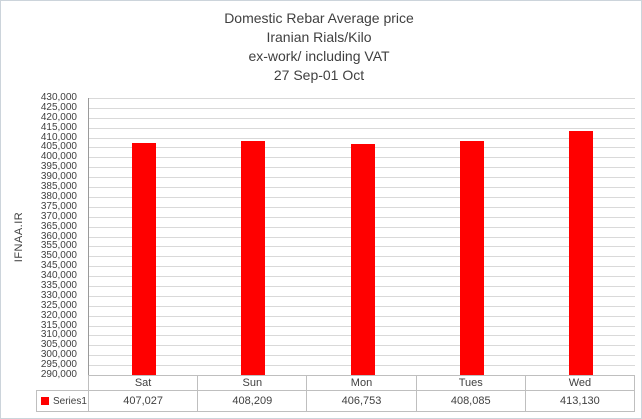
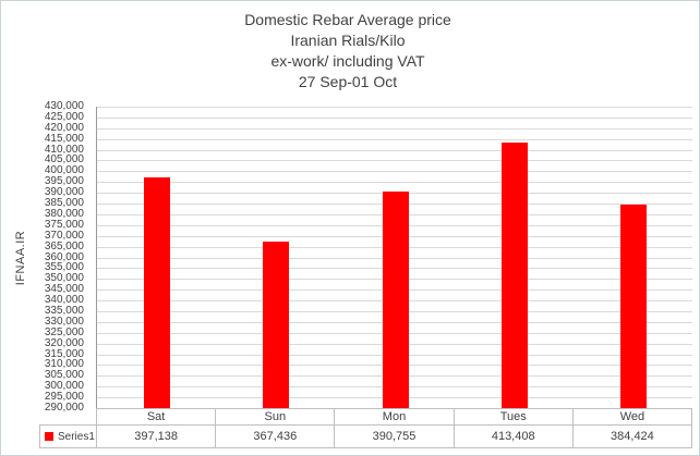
Sat: 407,027 -> 397,138
Sun: 408,209 -> 367,436
Mon: 406,753 -> 390,755
Tues: 408,085 -> 413,408
Wed: 413,130 -> 384,424
